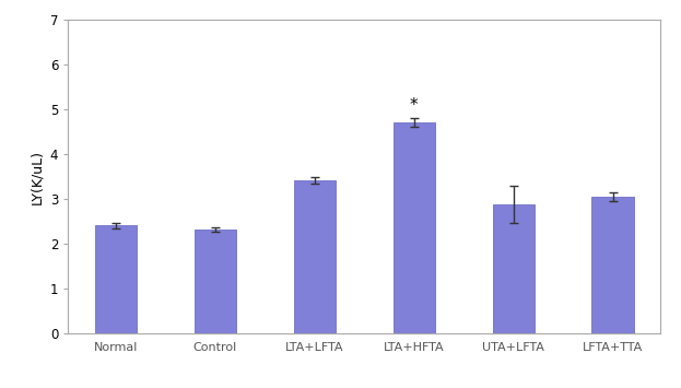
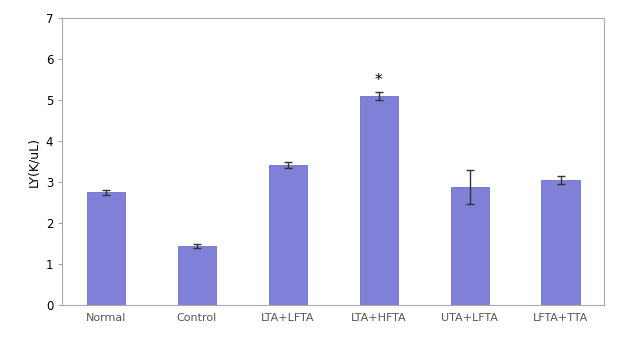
Normal: 2.41 -> 2.75
Control: 2.33 -> 1.45
LTA+HFTA: 4.70 -> 5.10
